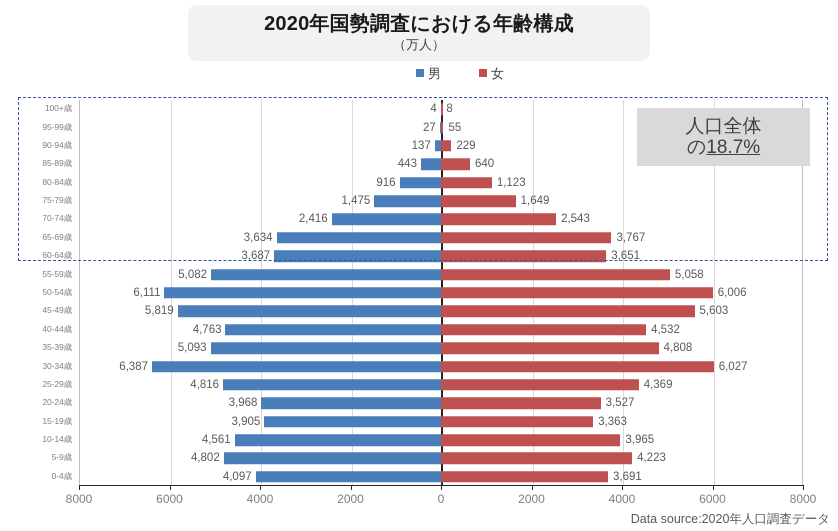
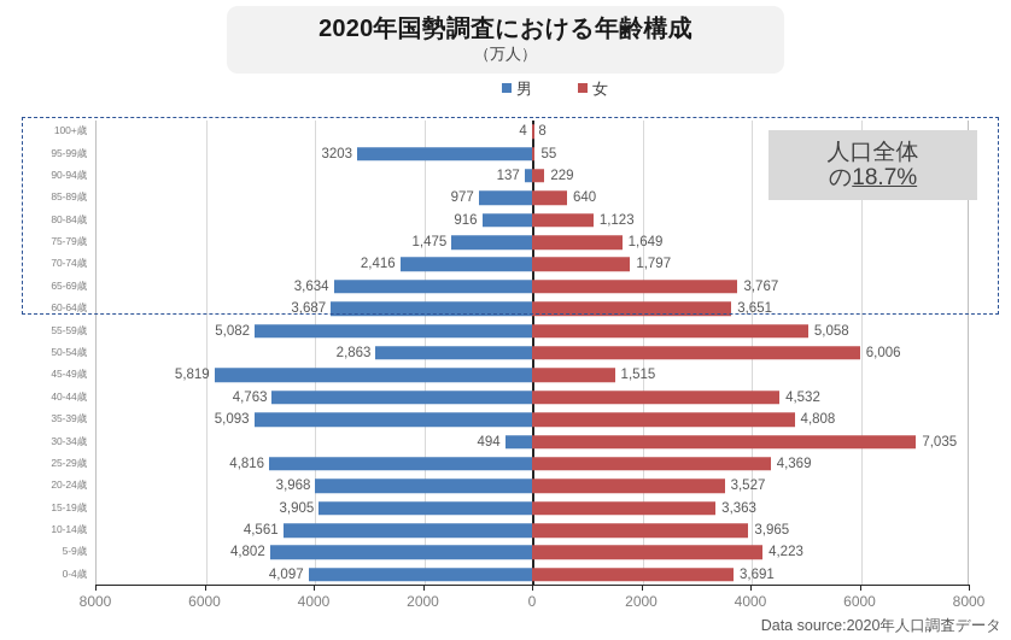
男/95-99歳: 27 -> 3203
男/85-89歳: 443 -> 977
女/70-74歳: 2,543 -> 1,797
男/50-54歳: 6,111 -> 2,863
女/45-49歳: 5,603 -> 1,515
男/30-34歳: 6,387 -> 494
女/30-34歳: 6,027 -> 7,035
